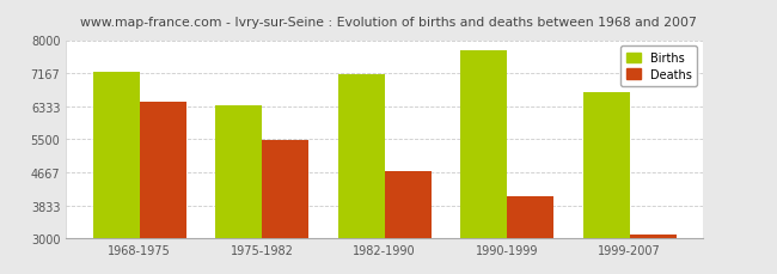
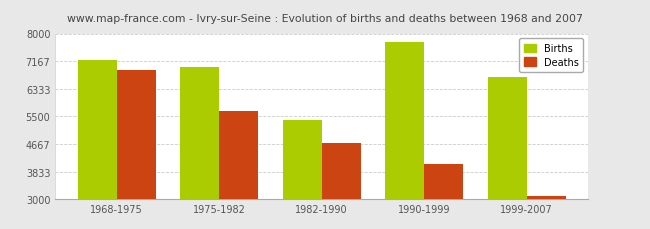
Deaths/1968-1975: 6450 -> 6900
Births/1975-1982: 6350 -> 7000
Deaths/1975-1982: 5480 -> 5650
Births/1982-1990: 7150 -> 5400
